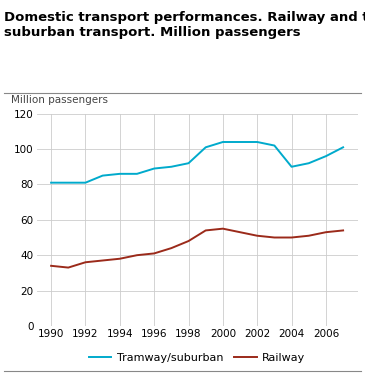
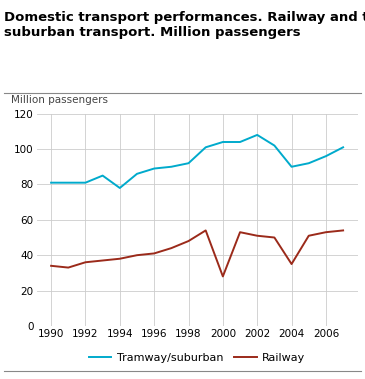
Tramway/suburban/1994: 86 -> 78
Railway/2000: 55 -> 28
Tramway/suburban/2002: 104 -> 108
Railway/2004: 50 -> 35
